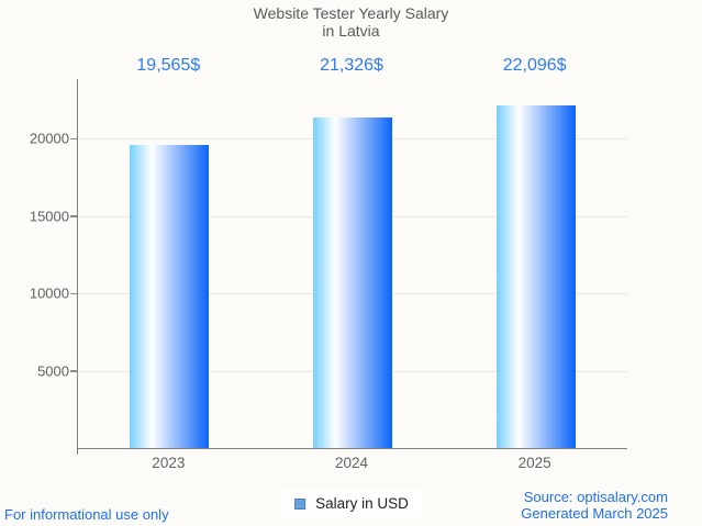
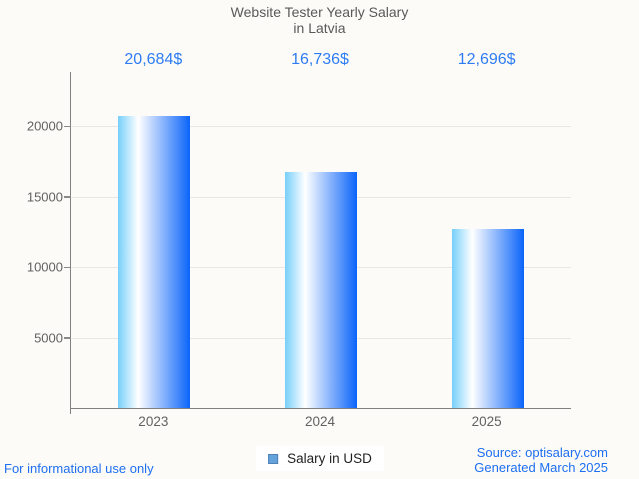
2023: 19,565 -> 20,684
2024: 21,326 -> 16,736
2025: 22,096 -> 12,696
